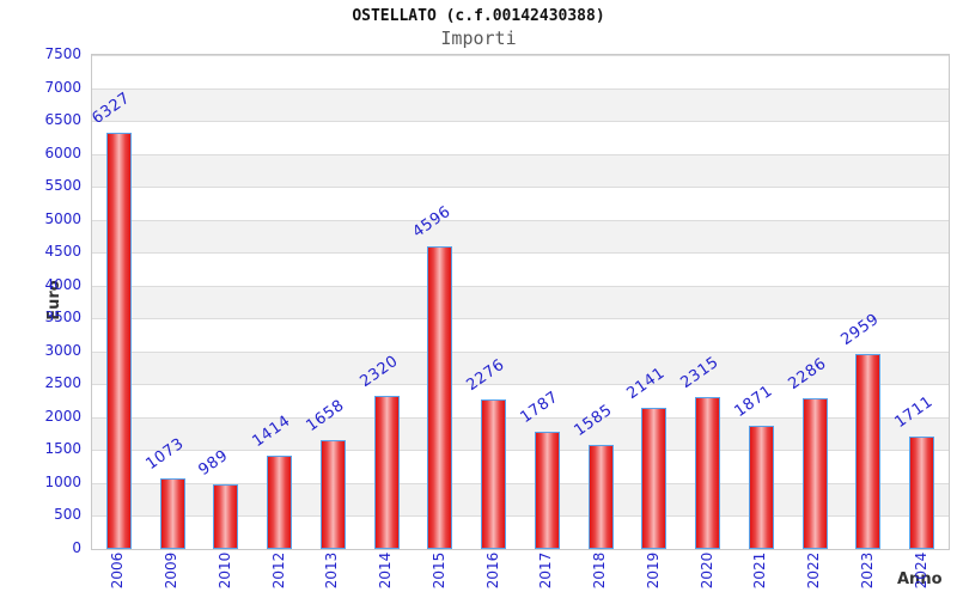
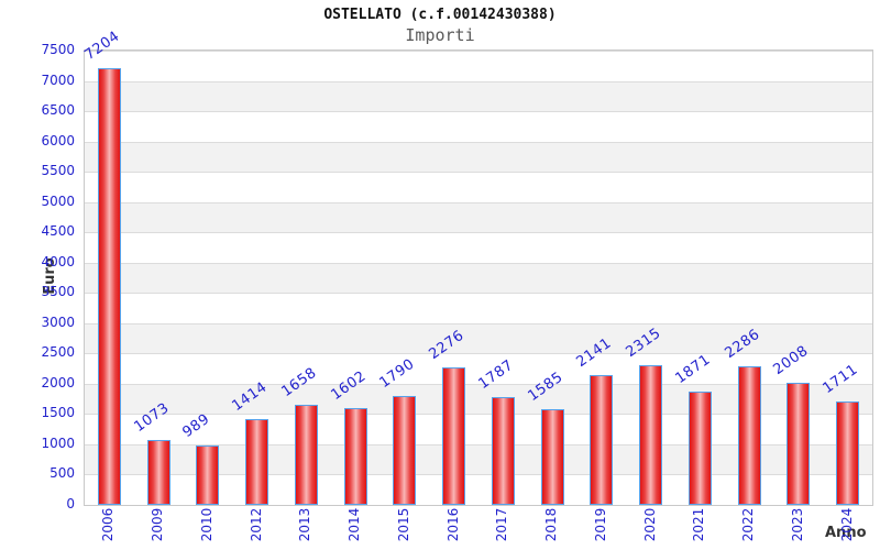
2006: 6327 -> 7204
2014: 2320 -> 1602
2015: 4596 -> 1790
2023: 2959 -> 2008
